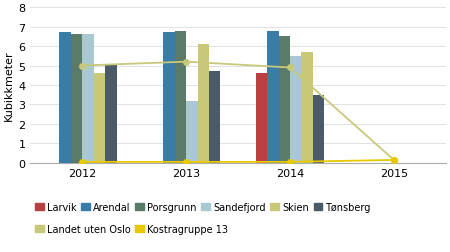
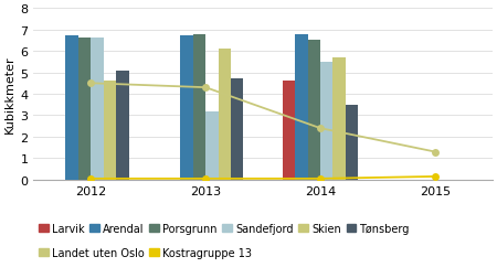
Landet uten Oslo/2012: 5.0 -> 4.5
Landet uten Oslo/2013: 5.2 -> 4.3
Landet uten Oslo/2014: 4.9 -> 2.4
Landet uten Oslo/2015: 0.1 -> 1.3
